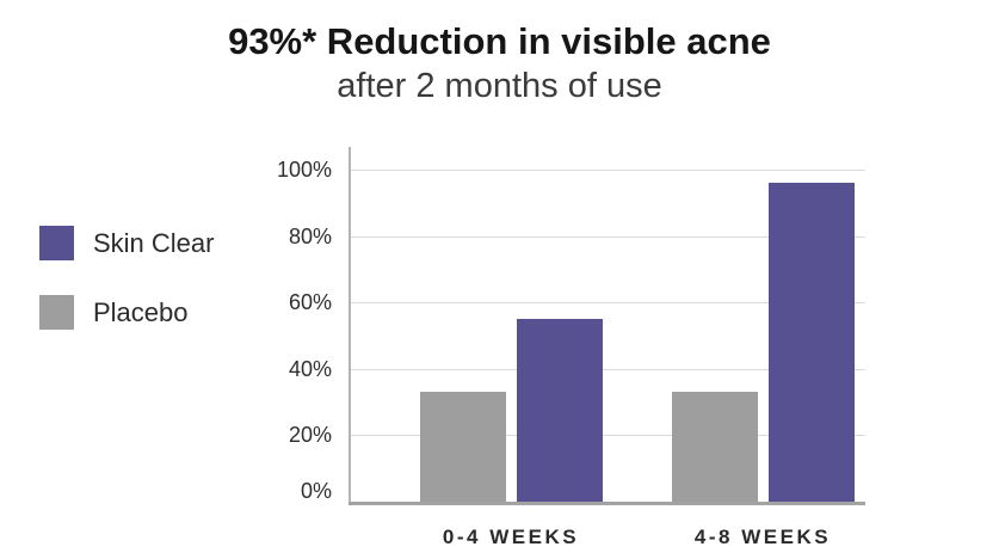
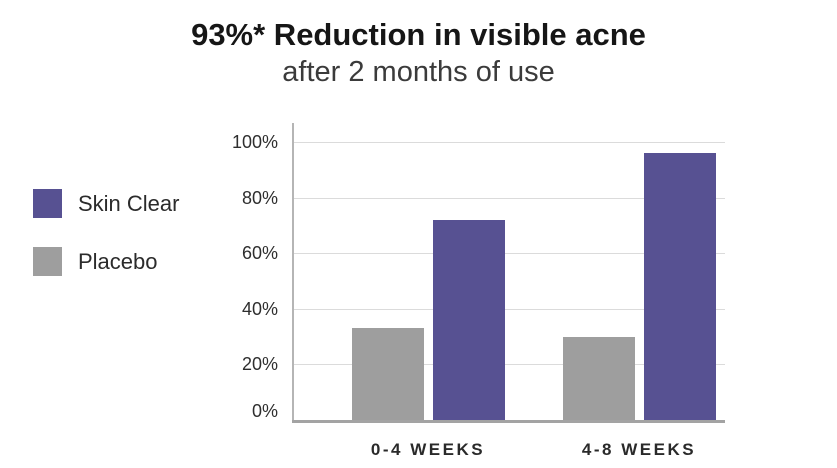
Skin Clear/0-4 WEEKS: 55% -> 72%
Placebo/4-8 WEEKS: 33% -> 30%
